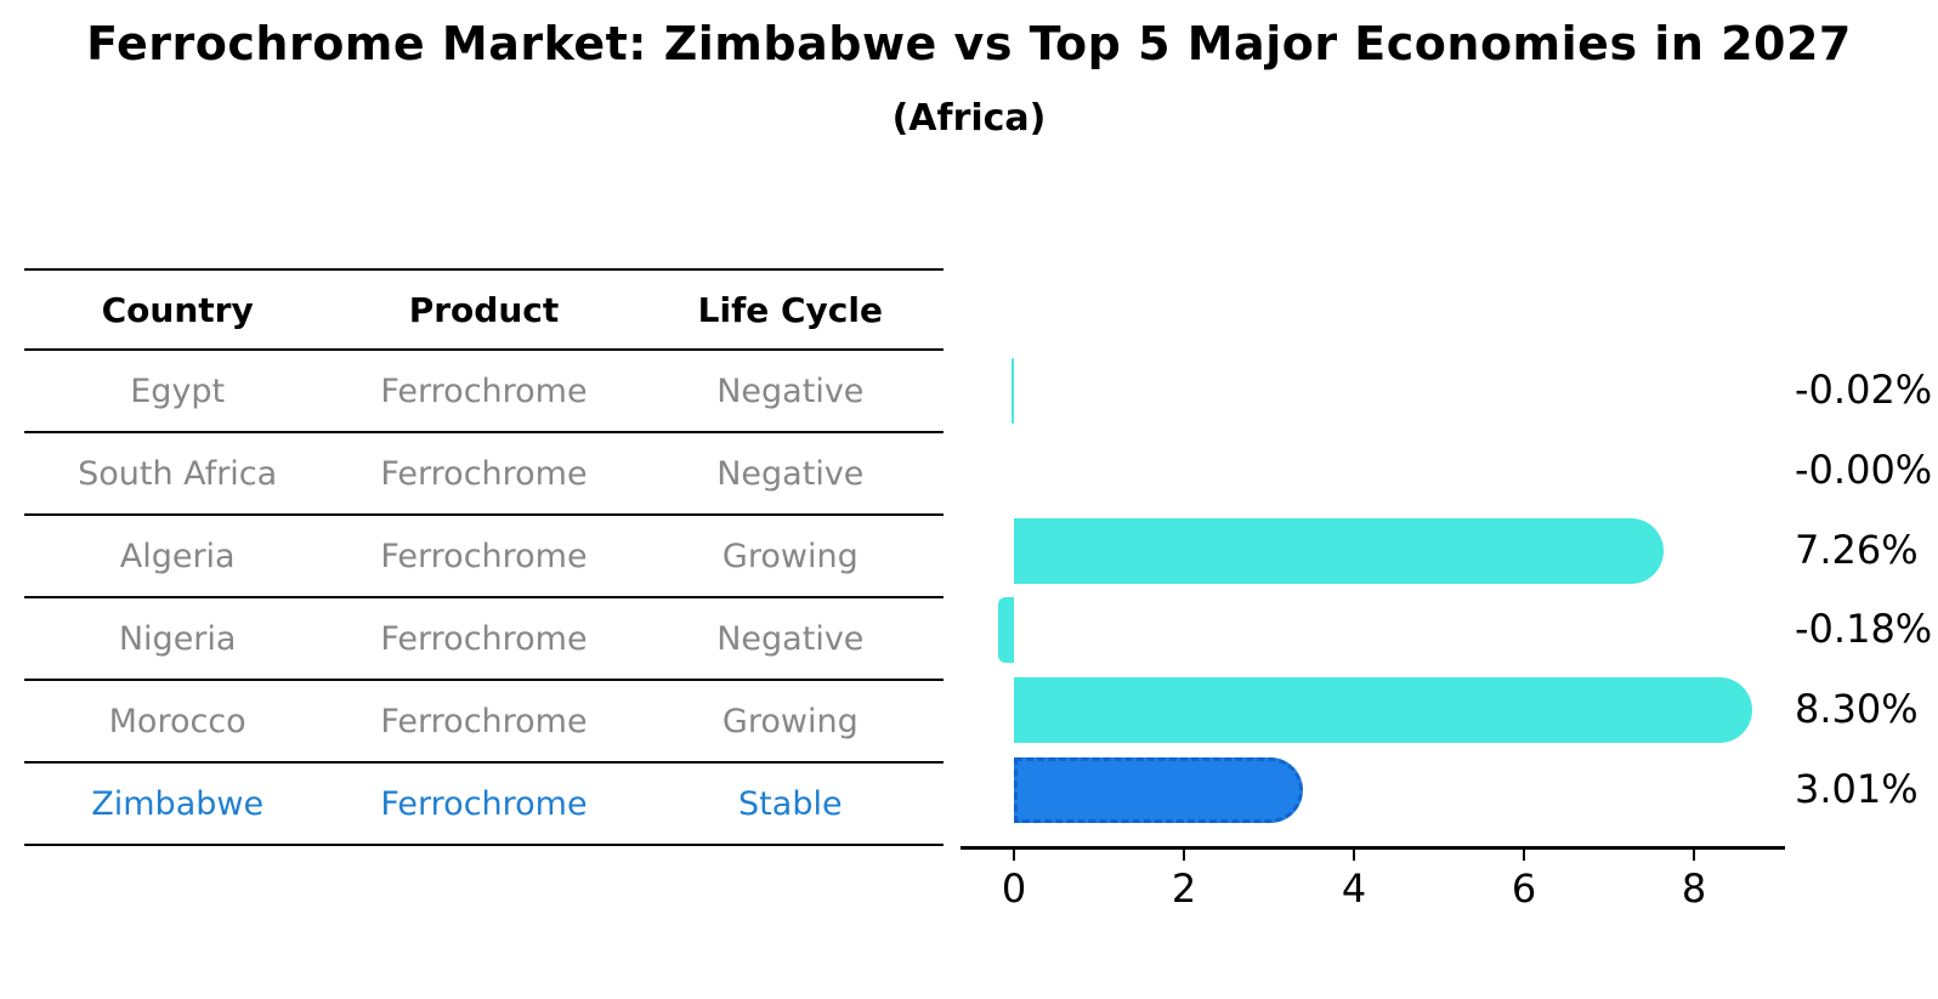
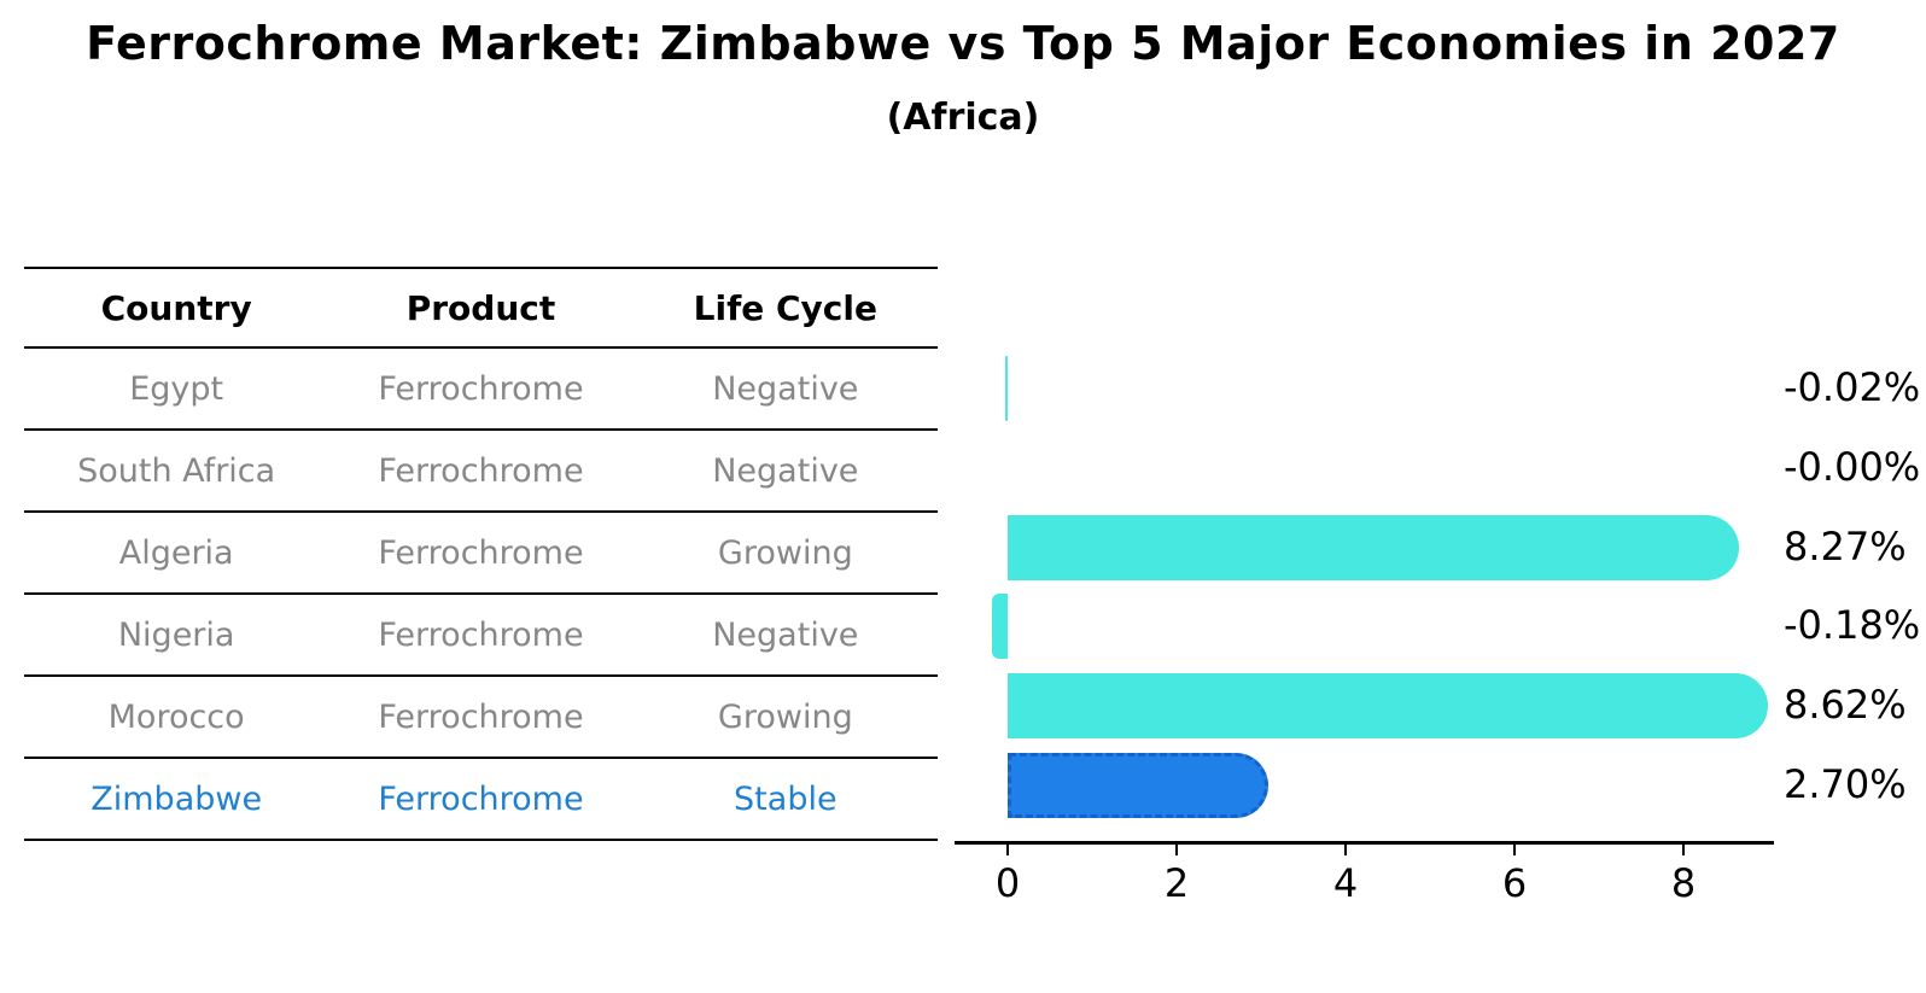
Algeria: 7.26% -> 8.27%
Morocco: 8.30% -> 8.62%
Zimbabwe: 3.01% -> 2.70%
